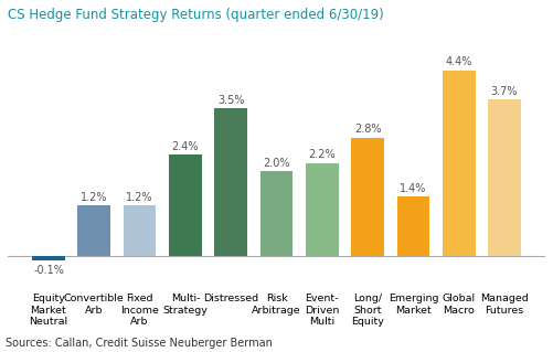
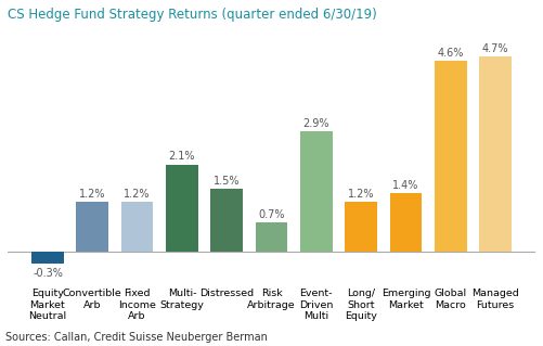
Equity Market Neutral: -0.1% -> -0.3%
Multi- Strategy: 2.4% -> 2.1%
Distressed: 3.5% -> 1.5%
Risk Arbitrage: 2.0% -> 0.7%
Event- Driven Multi: 2.2% -> 2.9%
Long/ Short Equity: 2.8% -> 1.2%
Global Macro: 4.4% -> 4.6%
Managed Futures: 3.7% -> 4.7%
